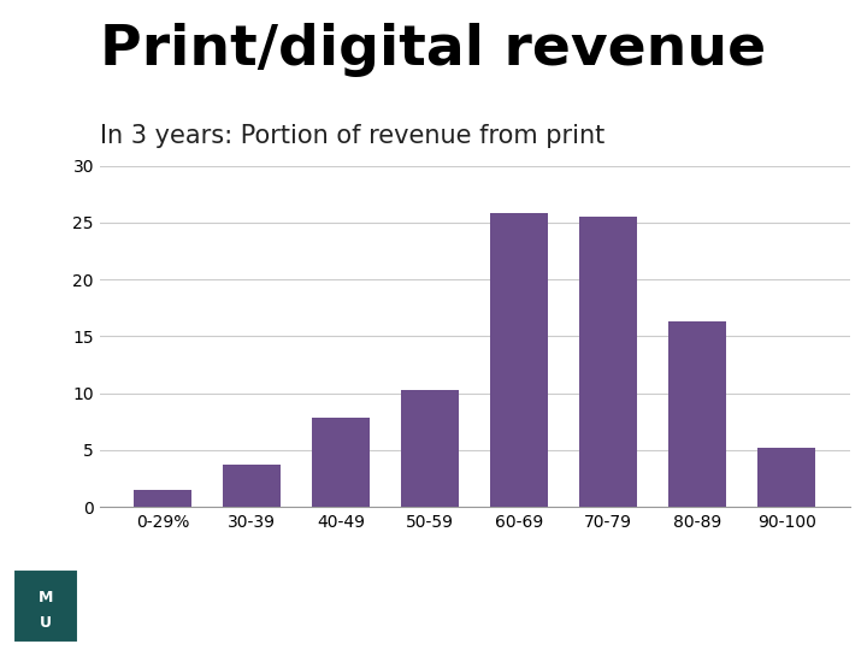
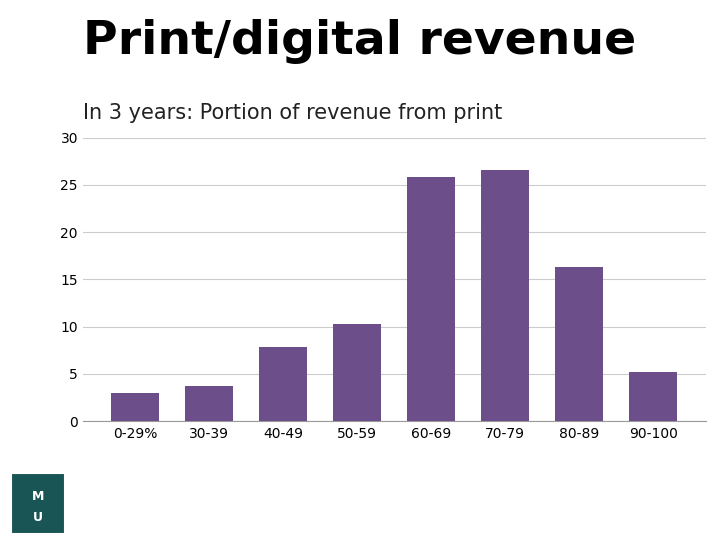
0-29%: 1.5 -> 3.0
70-79: 25.5 -> 26.6
